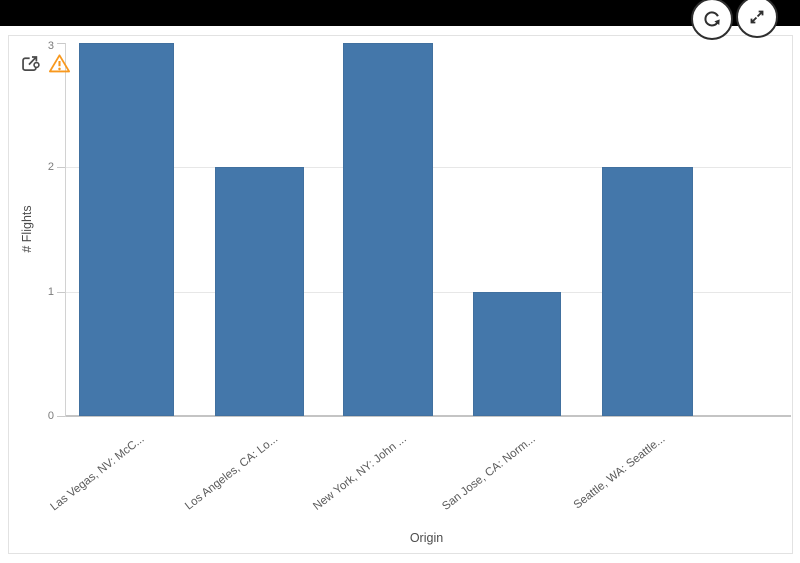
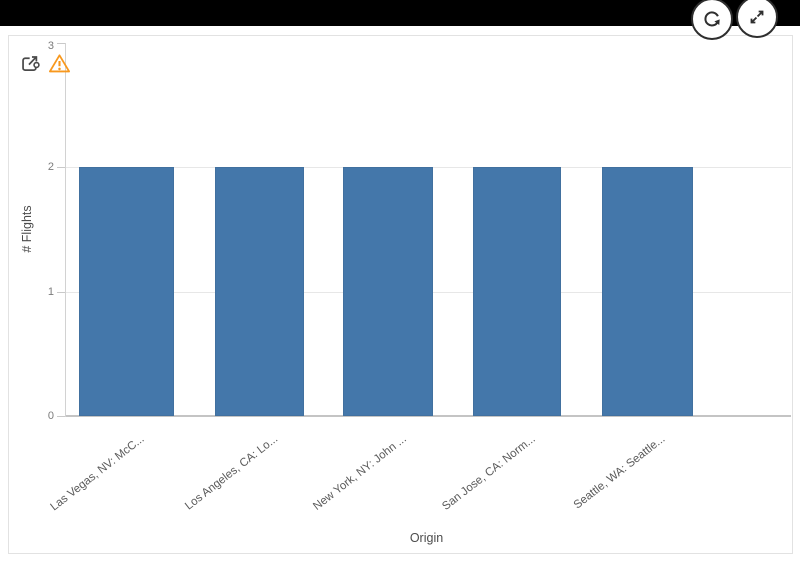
Las Vegas, NV: McC...: 3 -> 2
New York, NY: John ...: 3 -> 2
San Jose, CA: Norm...: 1 -> 2
